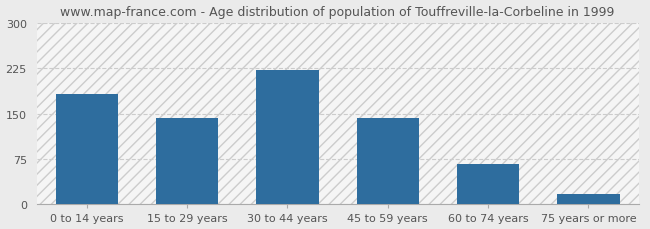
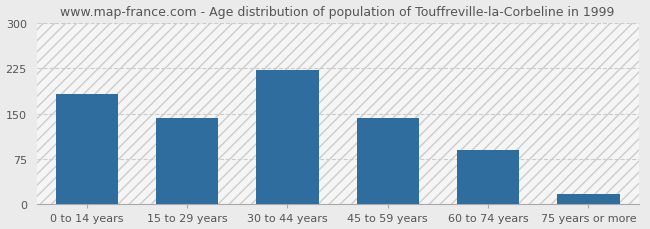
60 to 74 years: 66 -> 90
